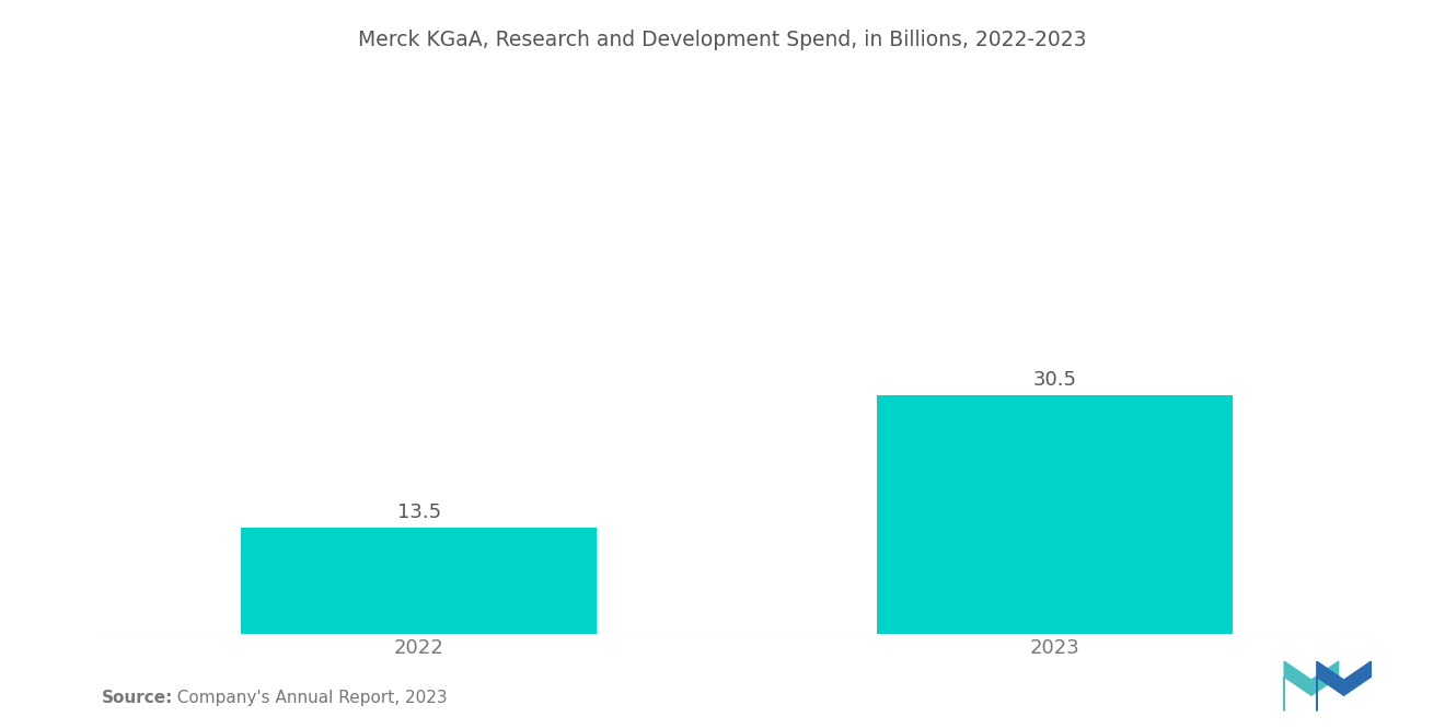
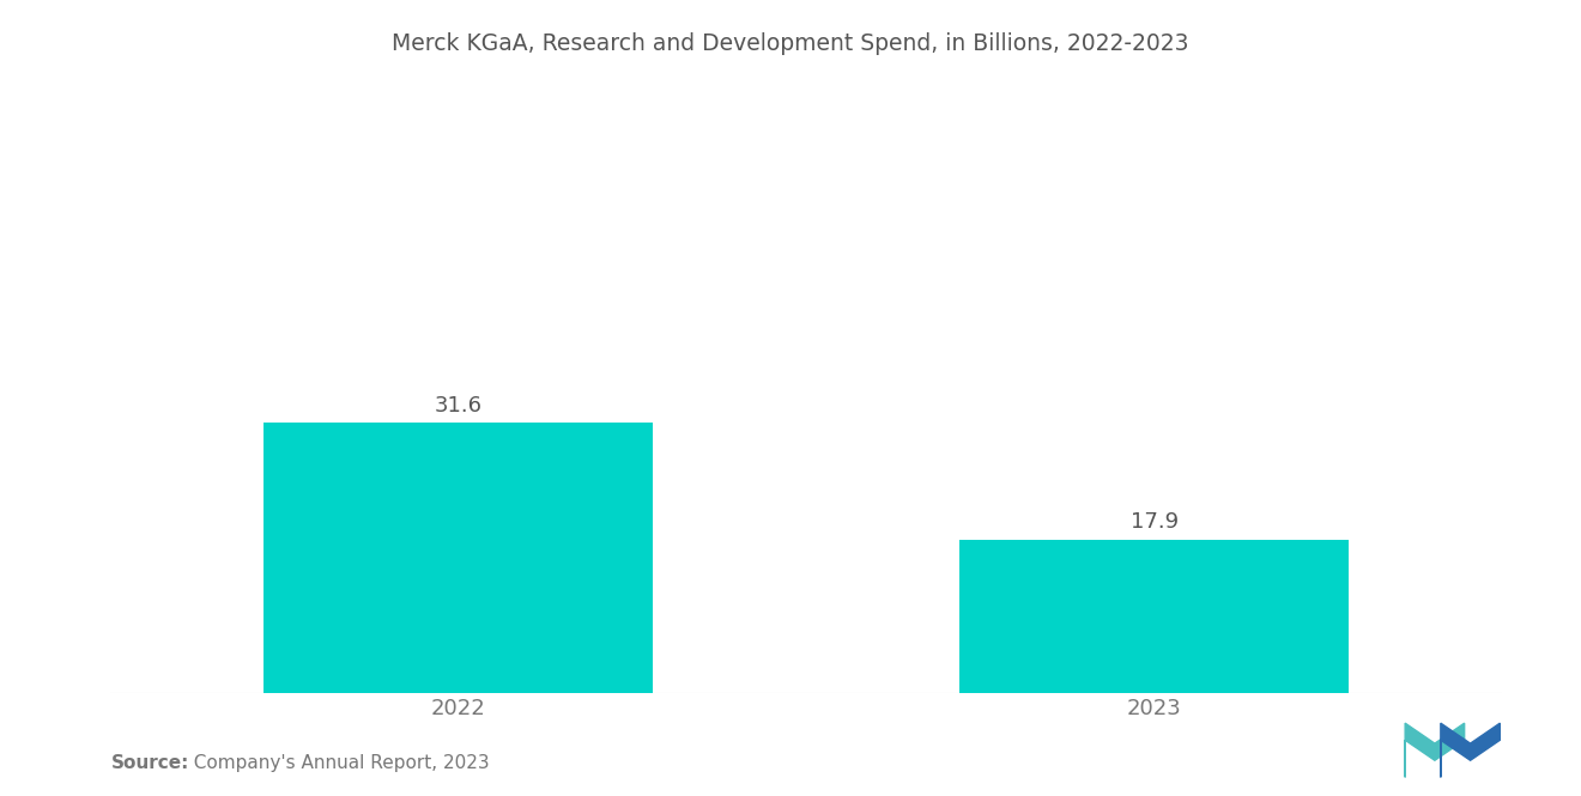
2022: 13.5 -> 31.6
2023: 30.5 -> 17.9
